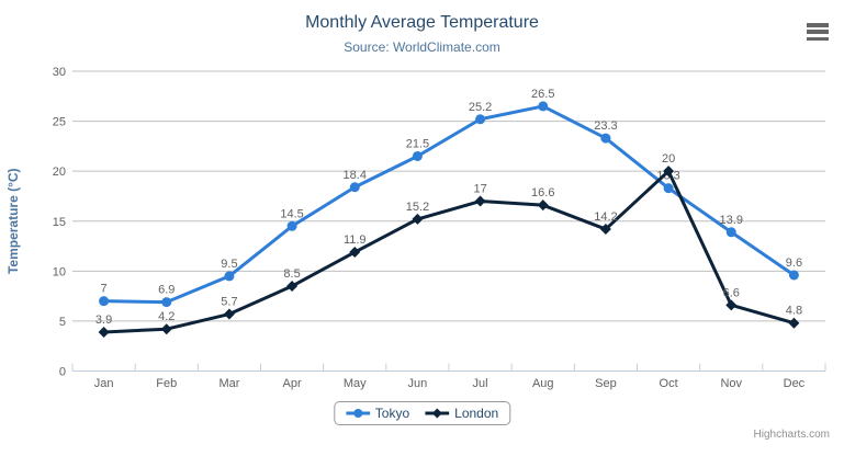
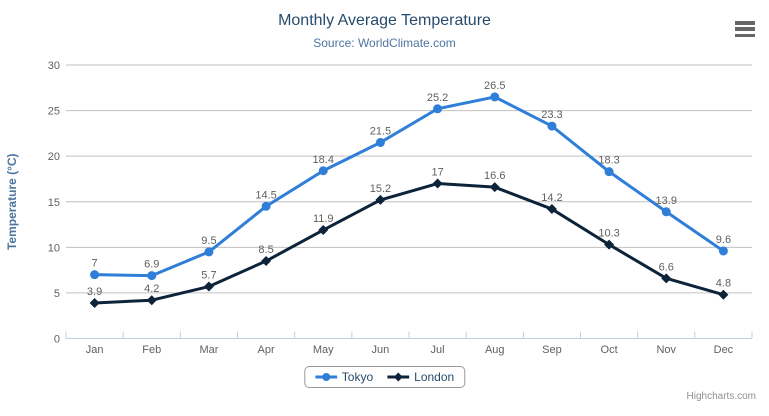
London/Oct: 20 -> 10.3
